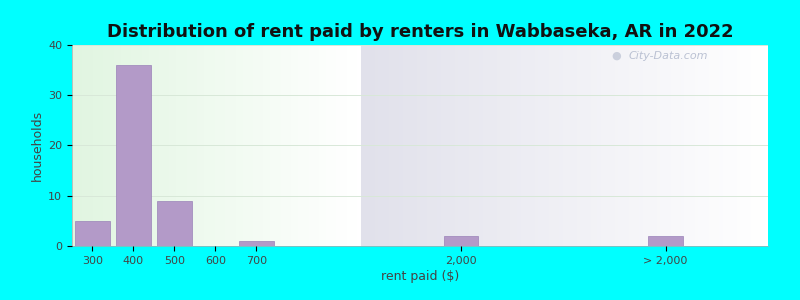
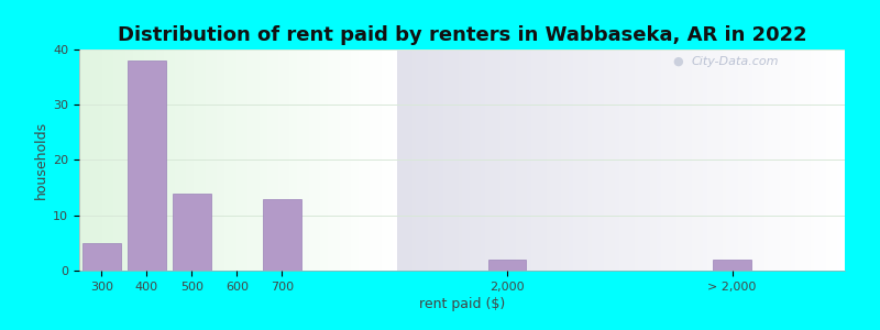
400: 36 -> 38
500: 9 -> 14
700: 1 -> 13
